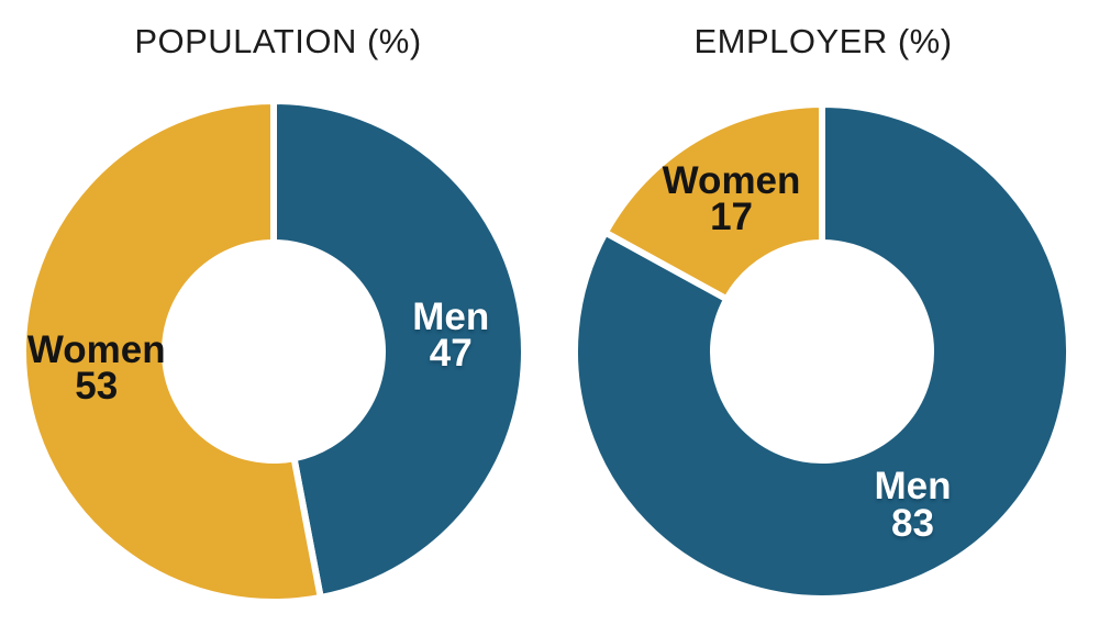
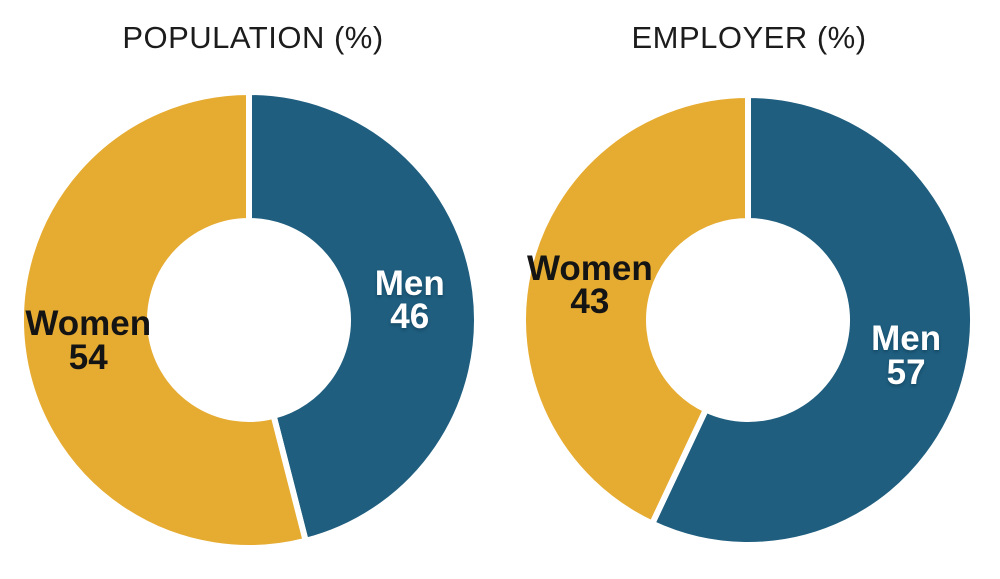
POPULATION (%)/Men: 47 -> 46
POPULATION (%)/Women: 53 -> 54
EMPLOYER (%)/Men: 83 -> 57
EMPLOYER (%)/Women: 17 -> 43
